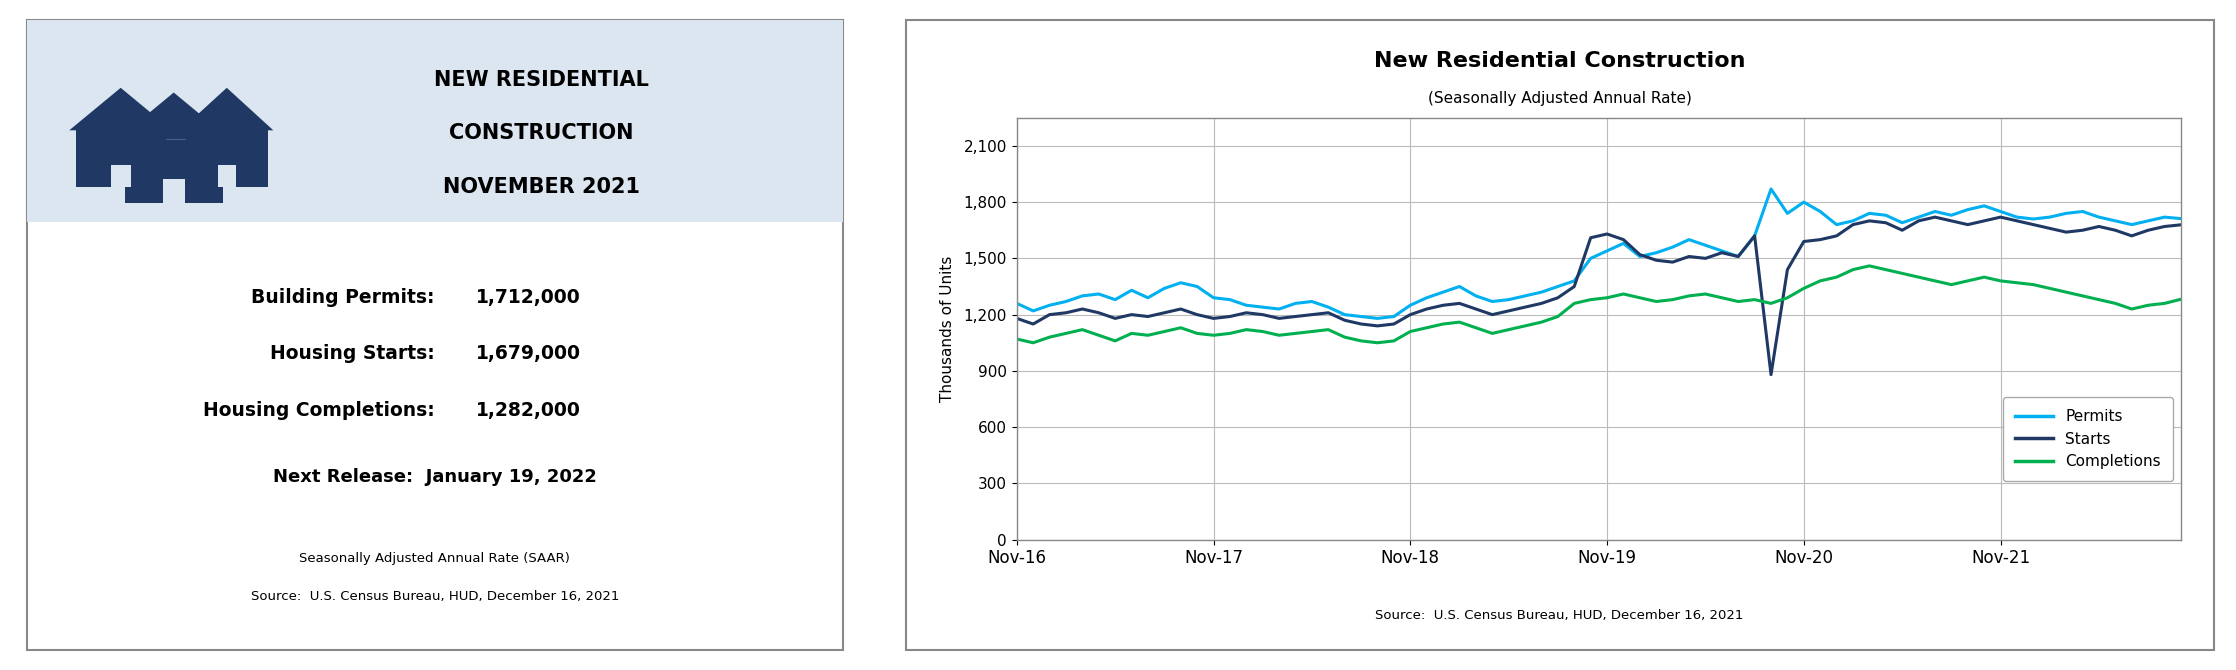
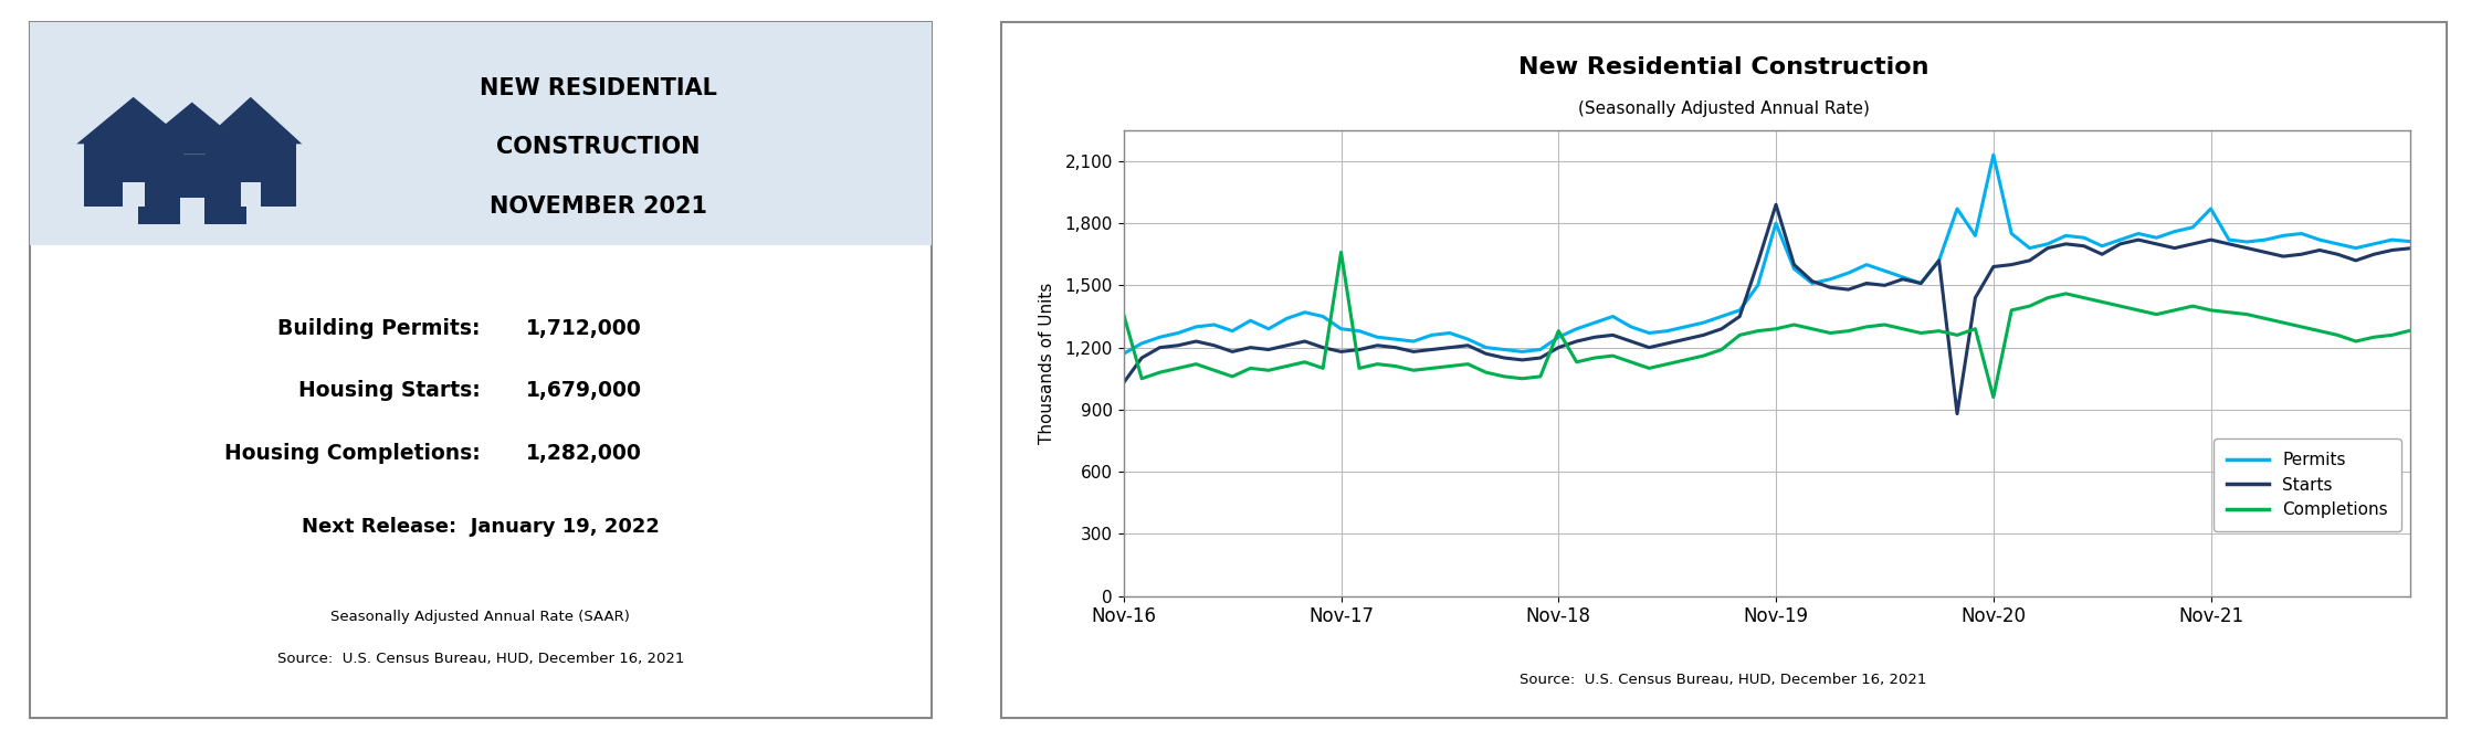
Permits/Nov-16: 1,260 -> 1,170
Starts/Nov-16: 1,180 -> 1,030
Completions/Nov-16: 1,070 -> 1,360
Completions/Nov-17: 1,090 -> 1,660
Completions/Nov-18: 1,110 -> 1,280
Permits/Nov-19: 1,540 -> 1,800
Starts/Nov-19: 1,630 -> 1,890
Permits/Nov-20: 1,800 -> 2,130
Completions/Nov-20: 1,340 -> 960
Permits/Nov-21: 1,750 -> 1,870
